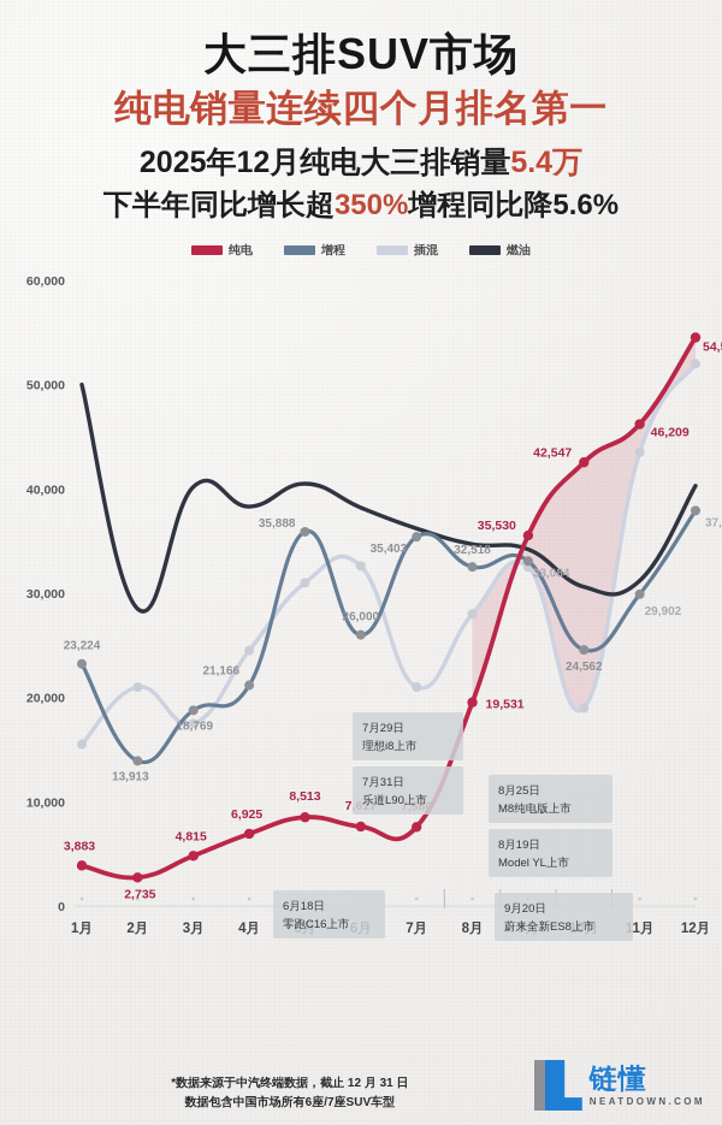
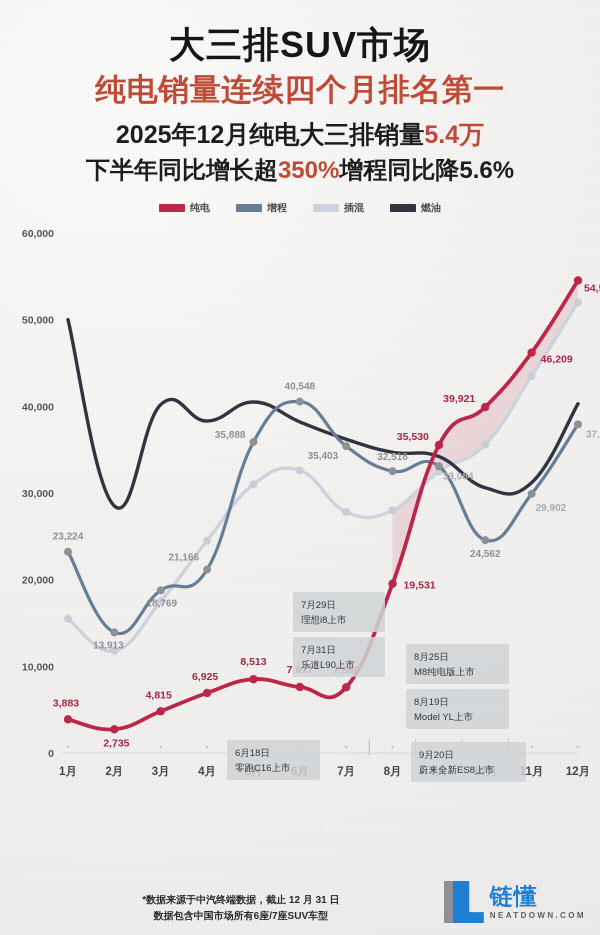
插混/2月: 21000 -> 12000
增程/6月: 26,000 -> 40,548
插混/7月: 21000 -> 28000
纯电/10月: 42,547 -> 39,921
插混/10月: 19000 -> 36000
